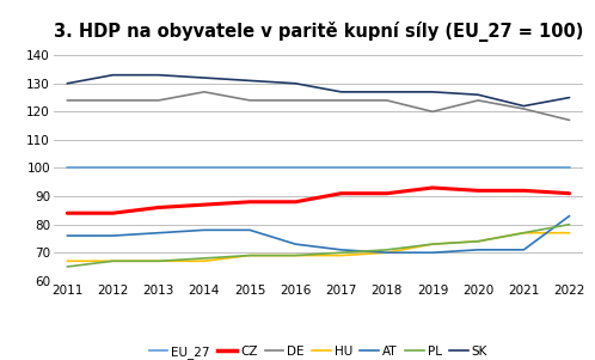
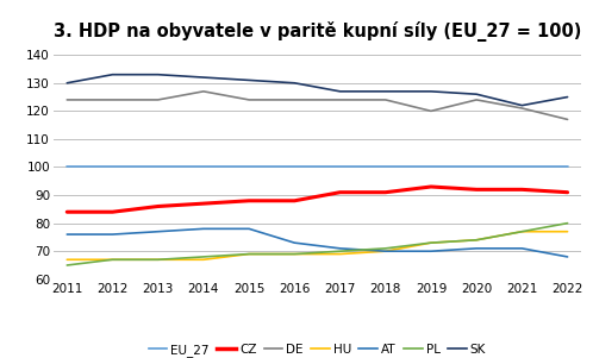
AT/2022: 83 -> 68
